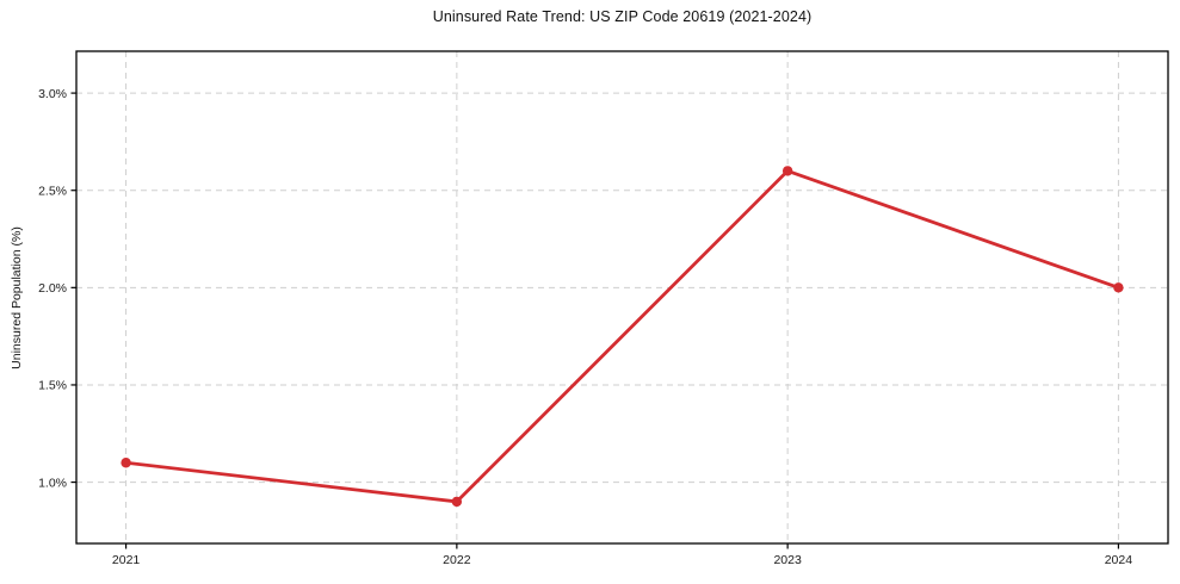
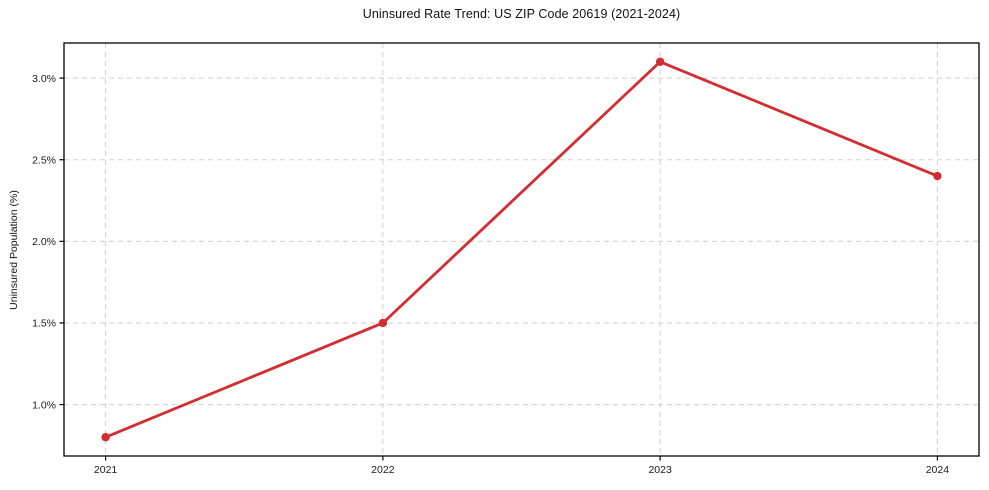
2021: 1.1% -> 0.8%
2022: 0.9% -> 1.5%
2023: 2.6% -> 3.1%
2024: 2.0% -> 2.4%
